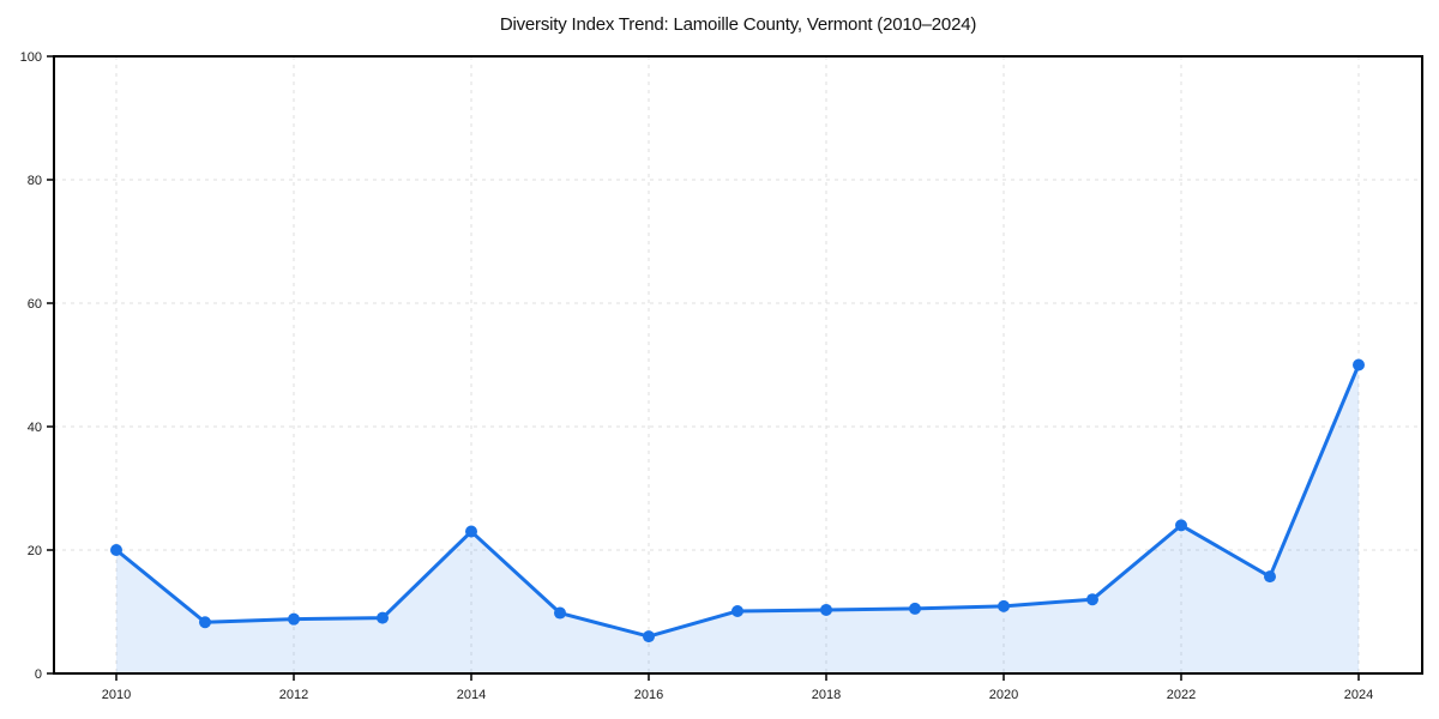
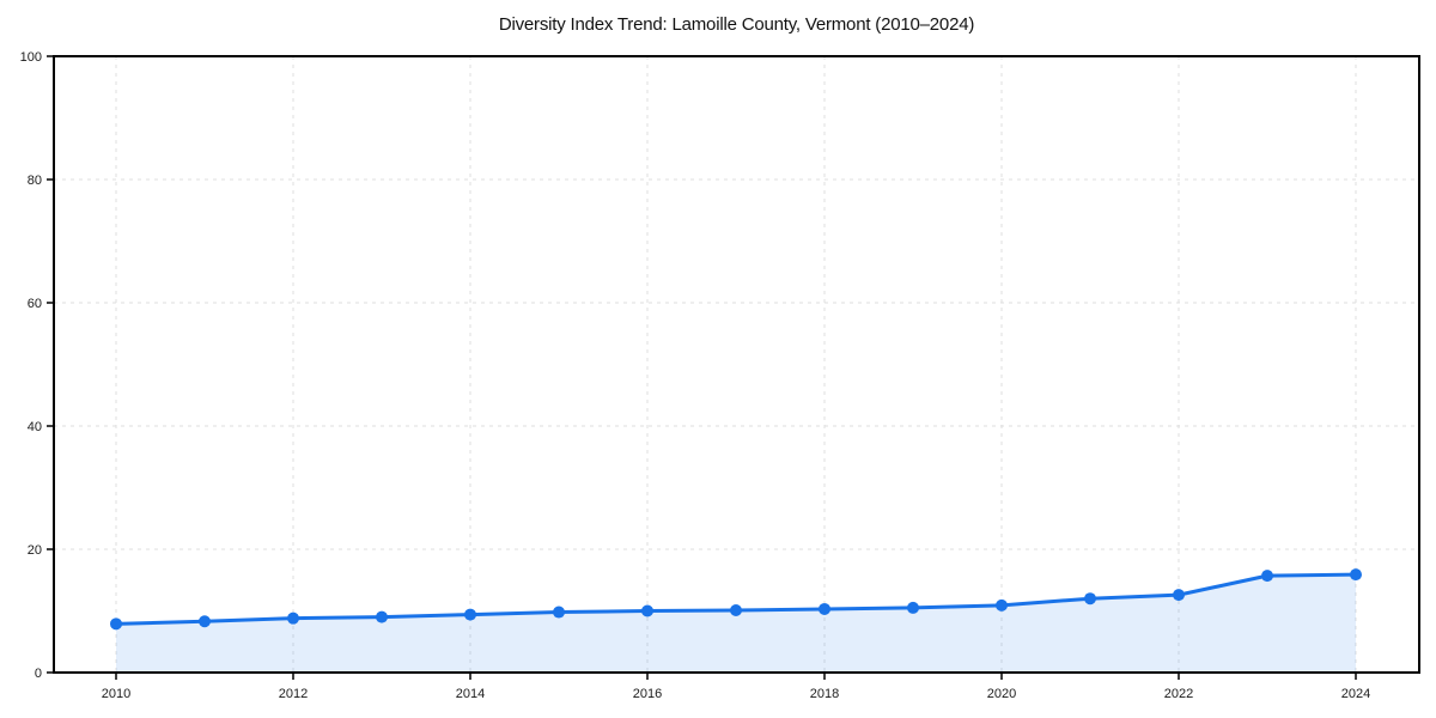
2010: 20 -> 8
2014: 23 -> 9
2016: 6 -> 10
2022: 24 -> 13
2024: 50 -> 16
